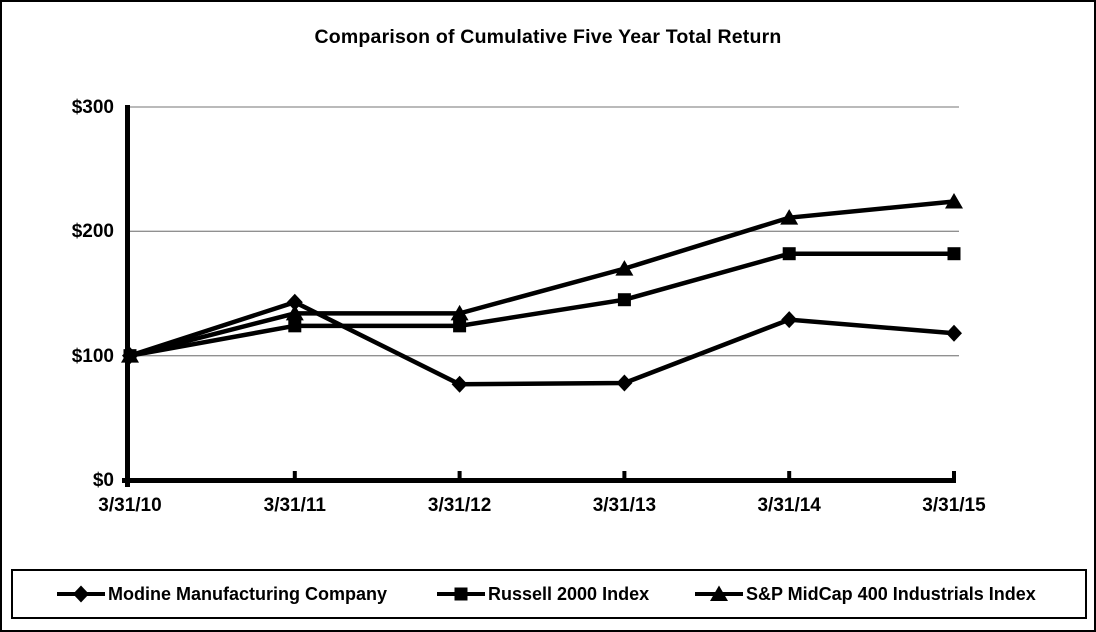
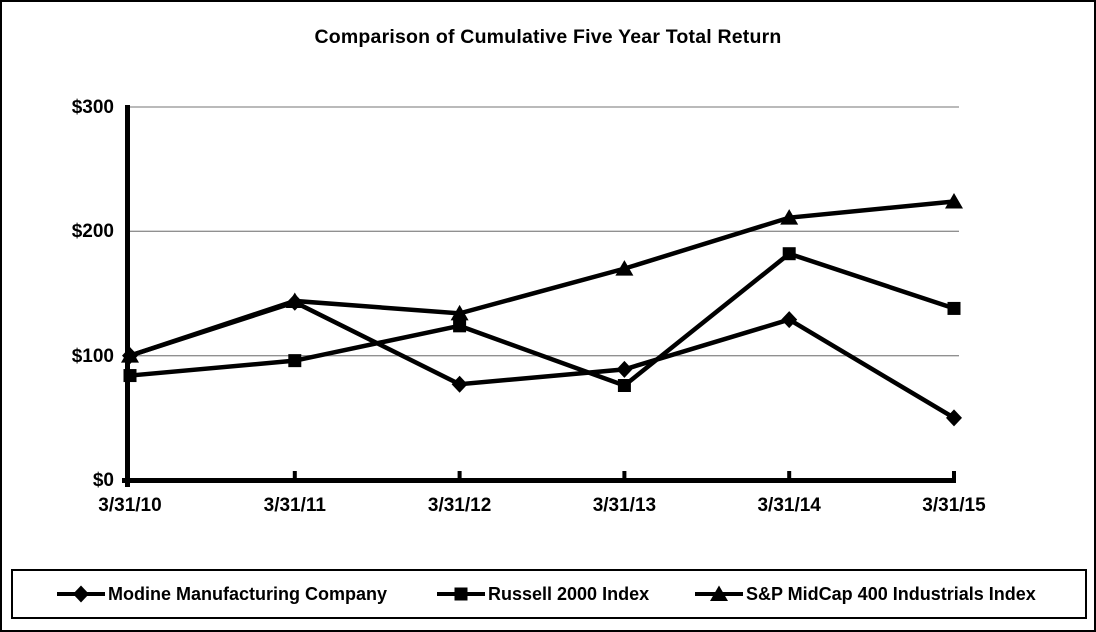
Russell 2000 Index/3/31/10: $100 -> $84
Russell 2000 Index/3/31/11: $124 -> $96
S&P MidCap 400 Industrials Index/3/31/11: $134 -> $144
Modine Manufacturing Company/3/31/13: $78 -> $89
Russell 2000 Index/3/31/13: $145 -> $76
Modine Manufacturing Company/3/31/15: $118 -> $50
Russell 2000 Index/3/31/15: $182 -> $138
